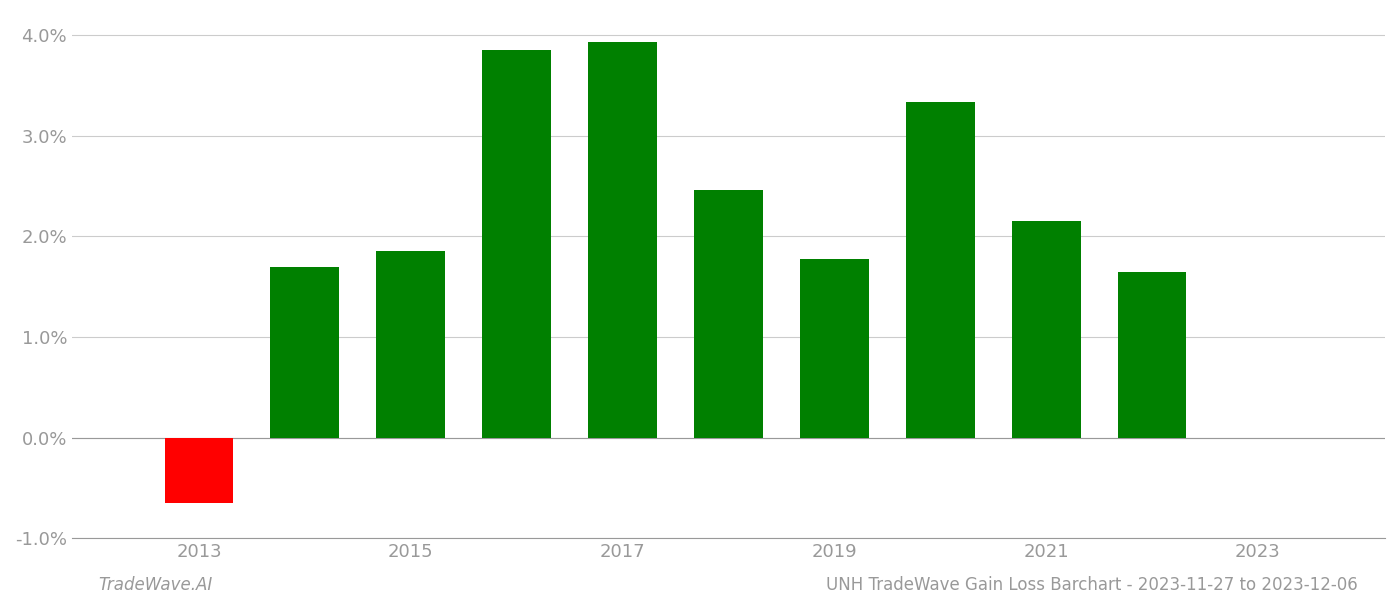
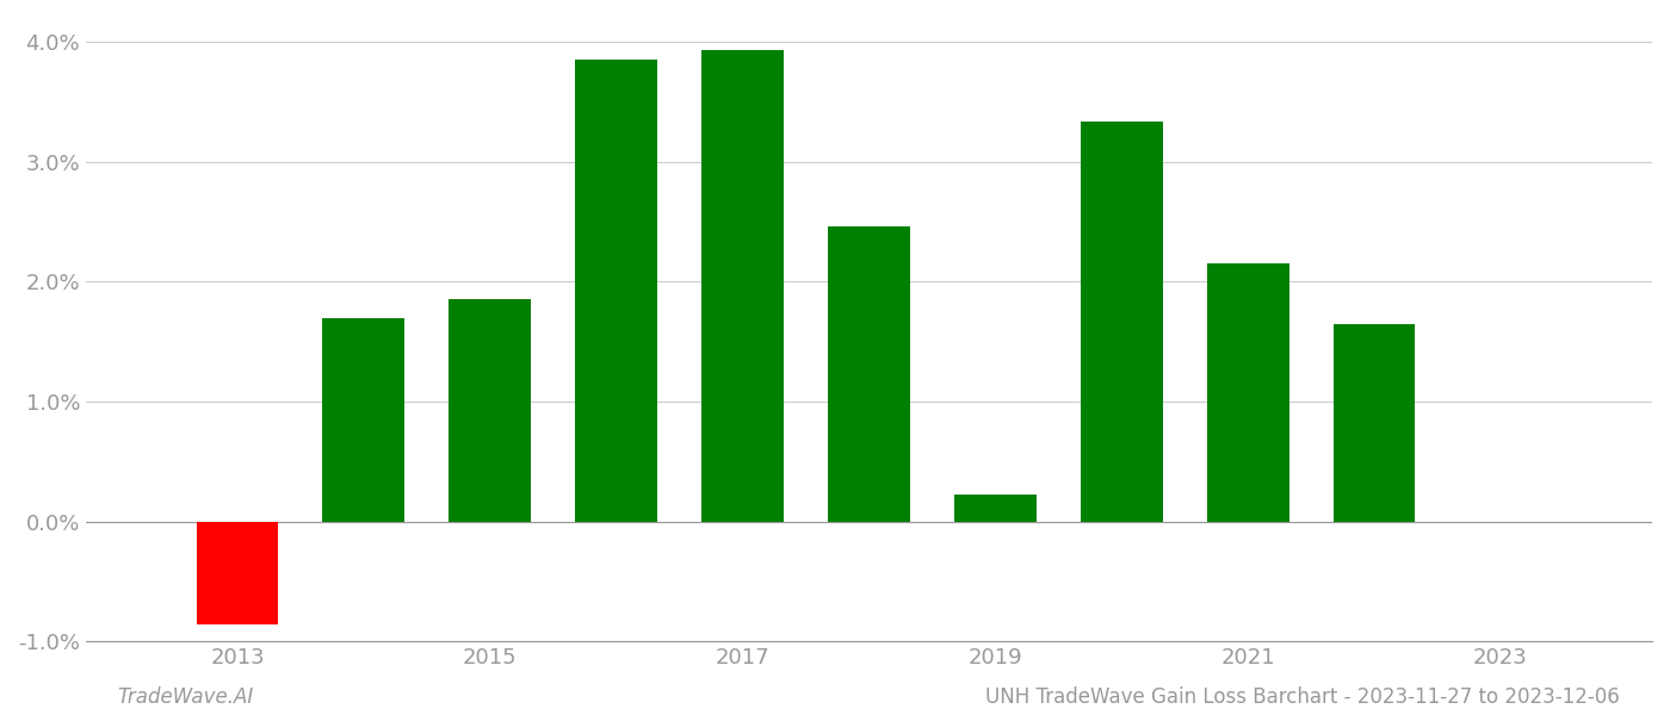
2013: -0.65% -> -0.86%
2019: 1.77% -> 0.22%
